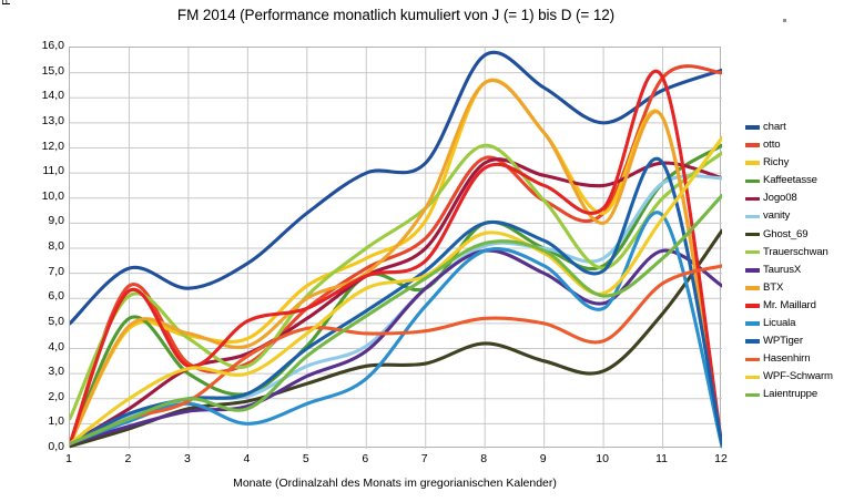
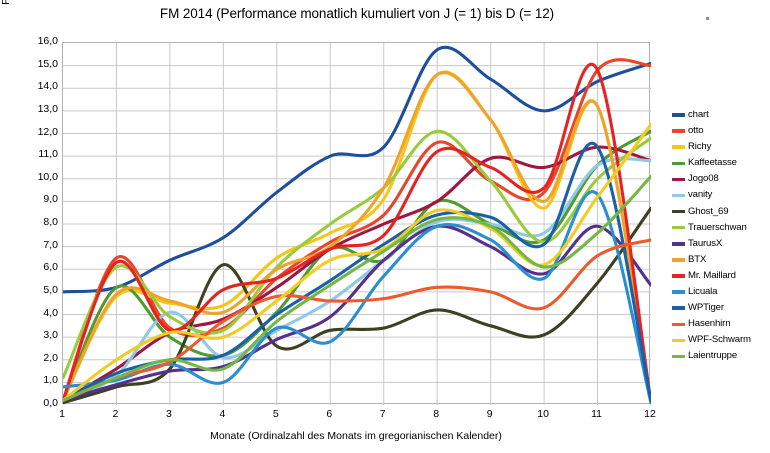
Licuala/1: 0,2 -> 0,8
chart/2: 7,2 -> 5,2
vanity/3: 2,0 -> 4,1
Trauerschwan/3: 4,4 -> 3,9
Ghost_69/4: 1,9 -> 6,2
Licuala/5: 1,8 -> 3,4
vanity/6: 4,1 -> 4,6
Jogo08/8: 11,4 -> 9,0
WPTiger/8: 9,0 -> 8,4
Richy/10: 9,4 -> 8,7
TaurusX/12: 6,5 -> 5,3
